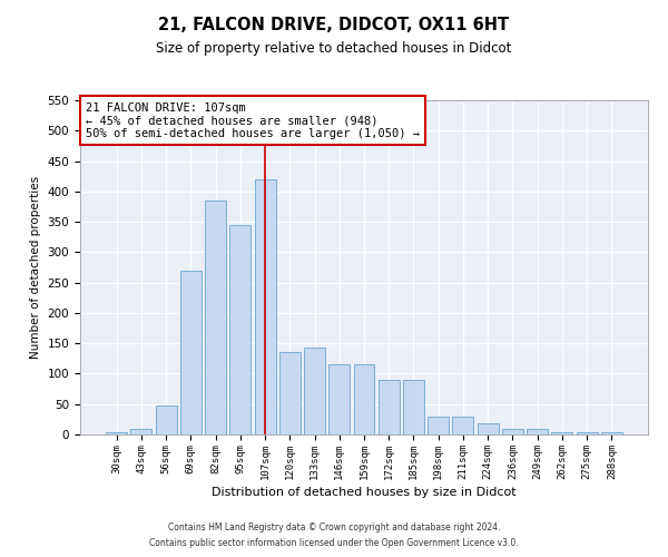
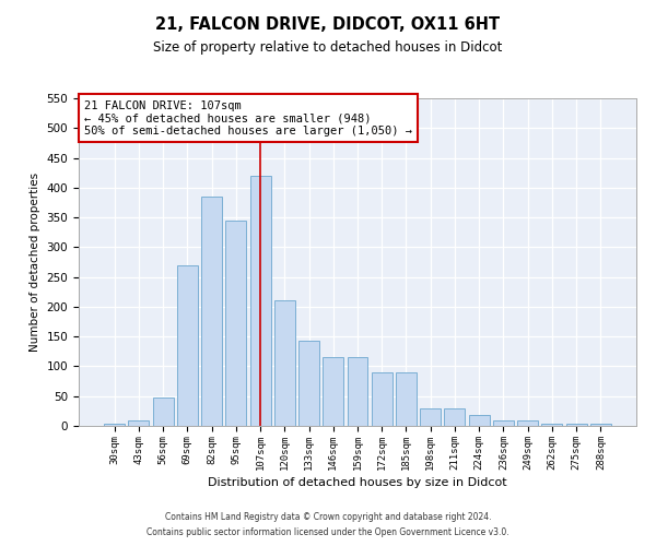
120sqm: 136 -> 210
